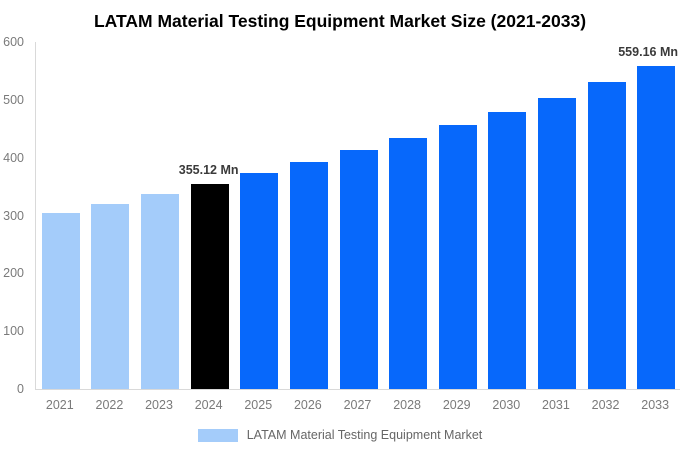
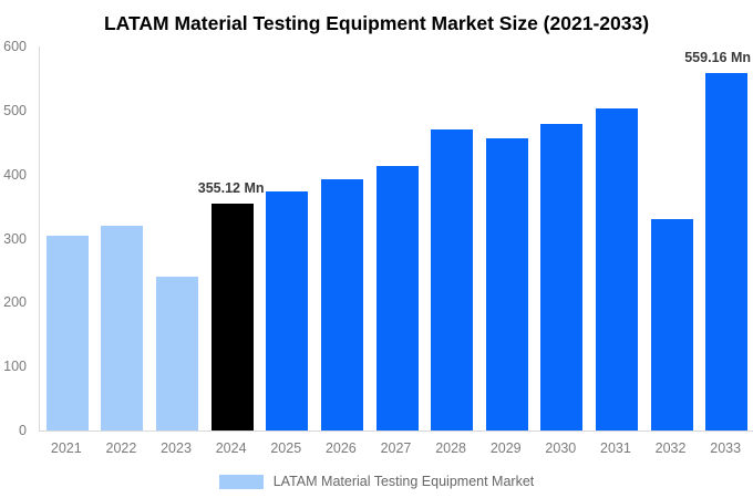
2023: 340 -> 240
2028: 430 -> 470
2032: 530 -> 330
